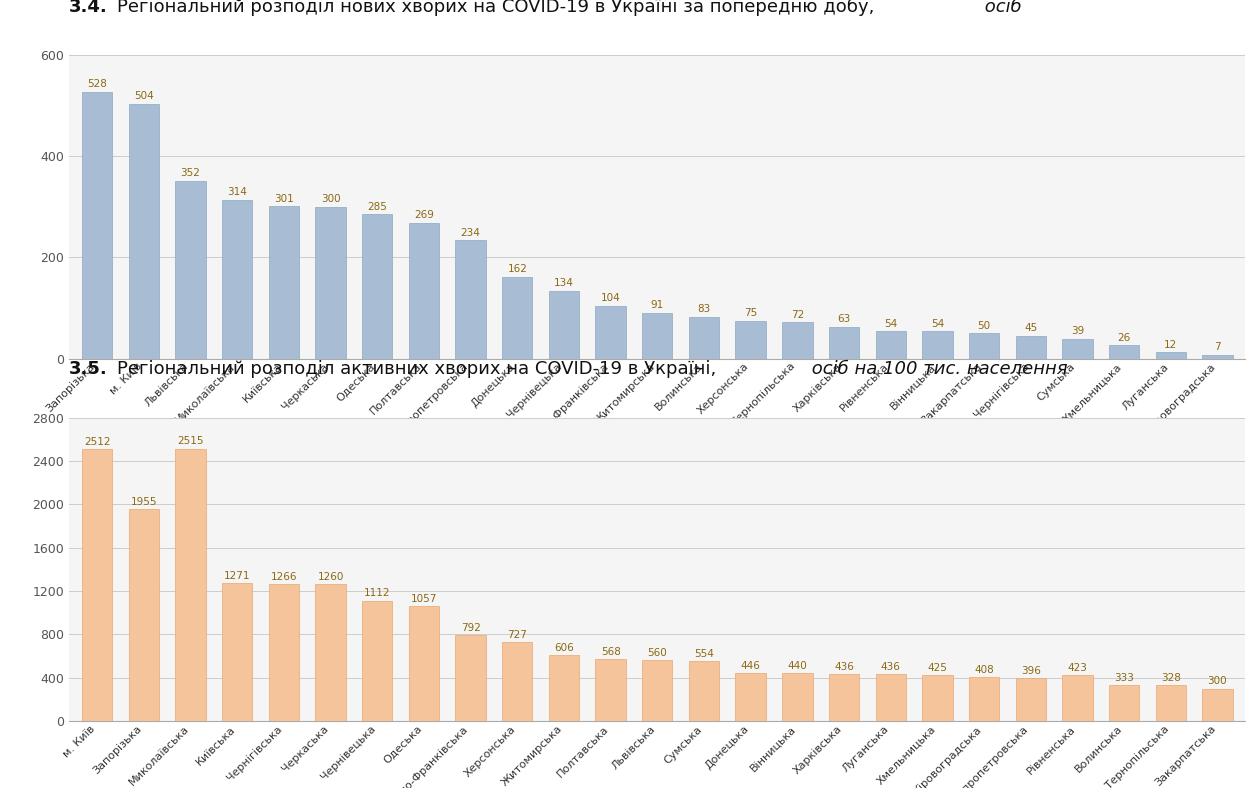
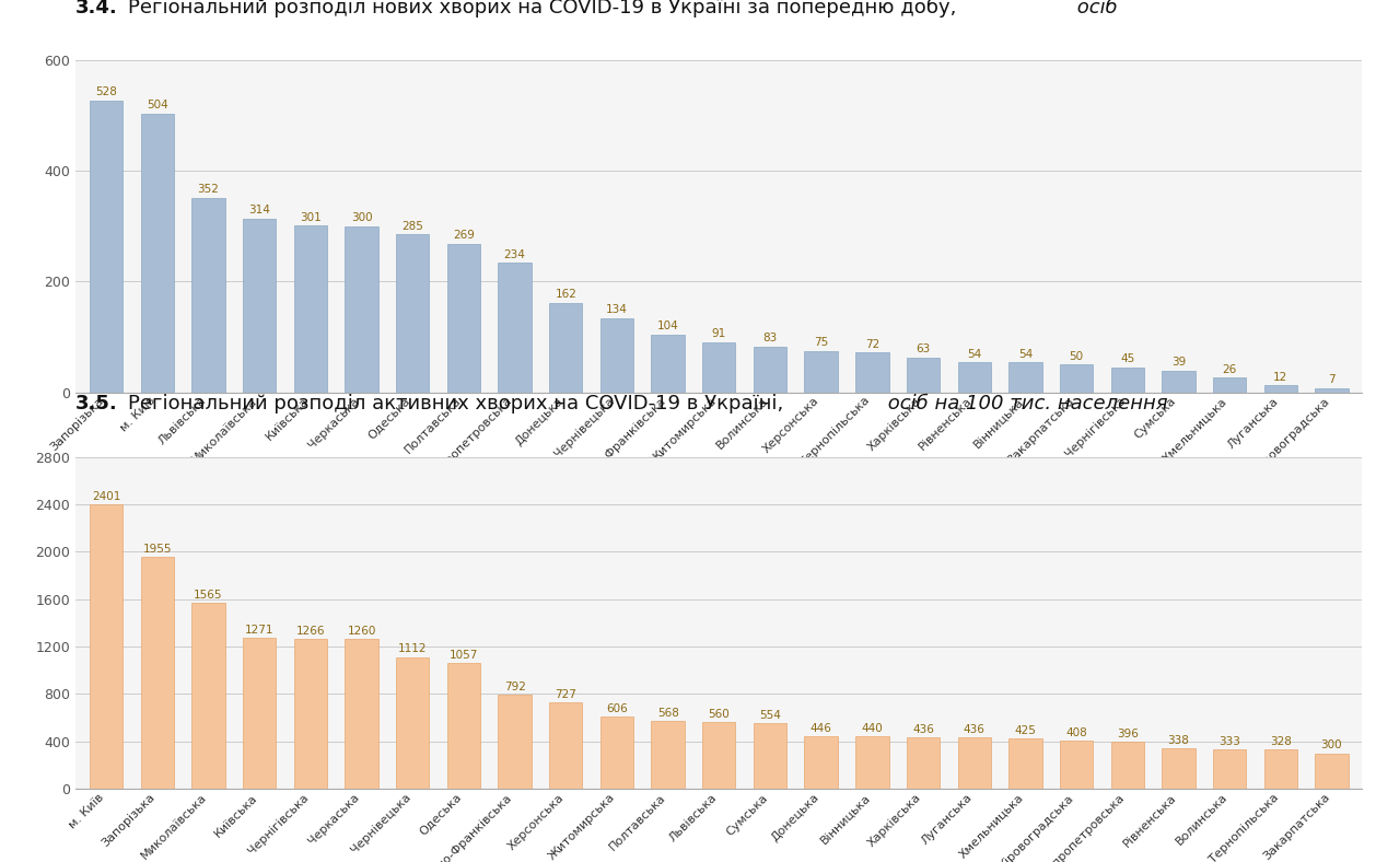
м. Київ: 2512 -> 2401
Миколаївська: 2515 -> 1565
Рівненська: 423 -> 338
